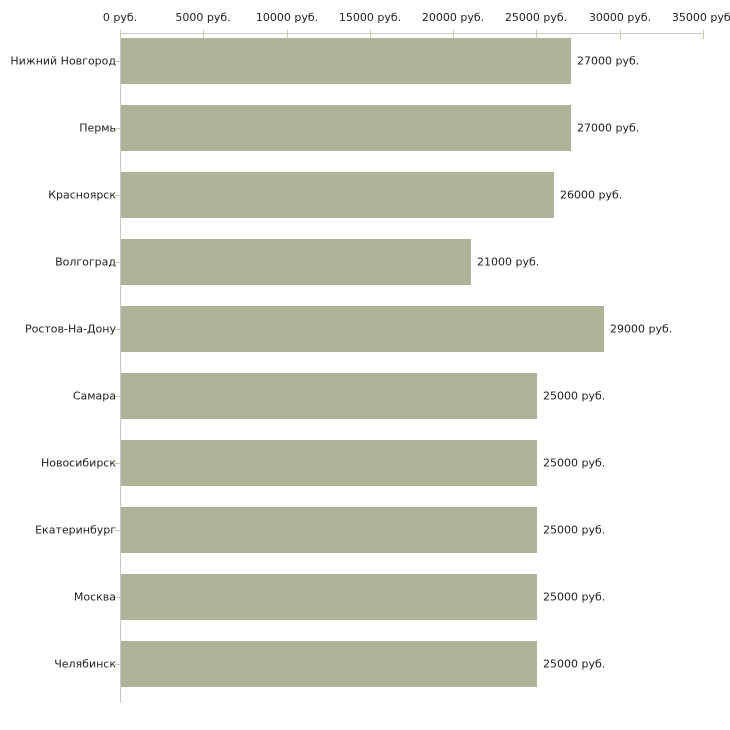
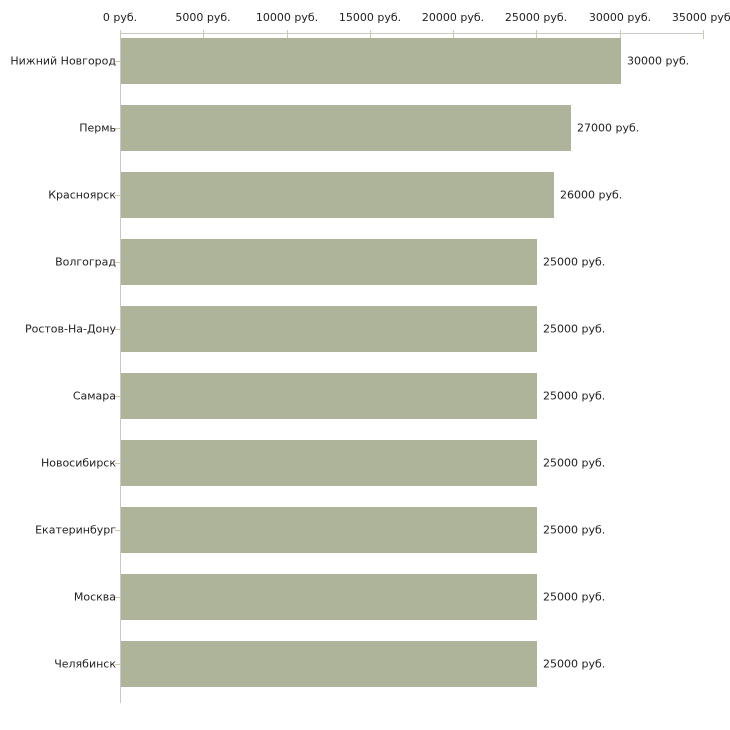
Нижний Новгород: 27000 -> 30000
Волгоград: 21000 -> 25000
Ростов-На-Дону: 29000 -> 25000
